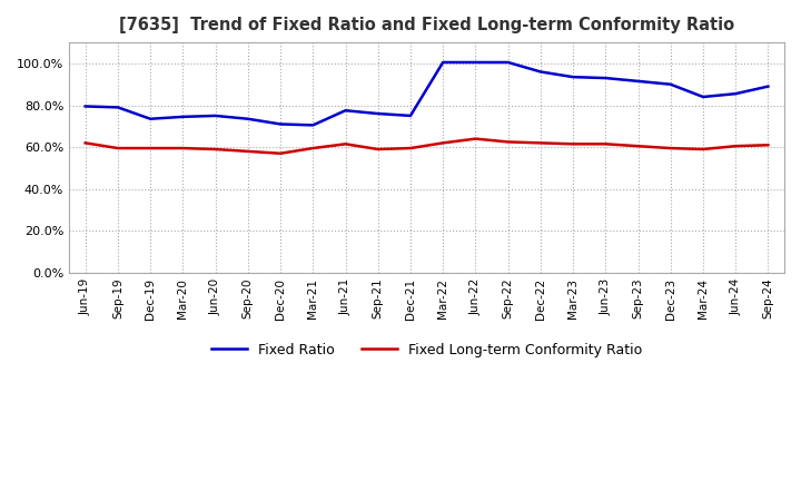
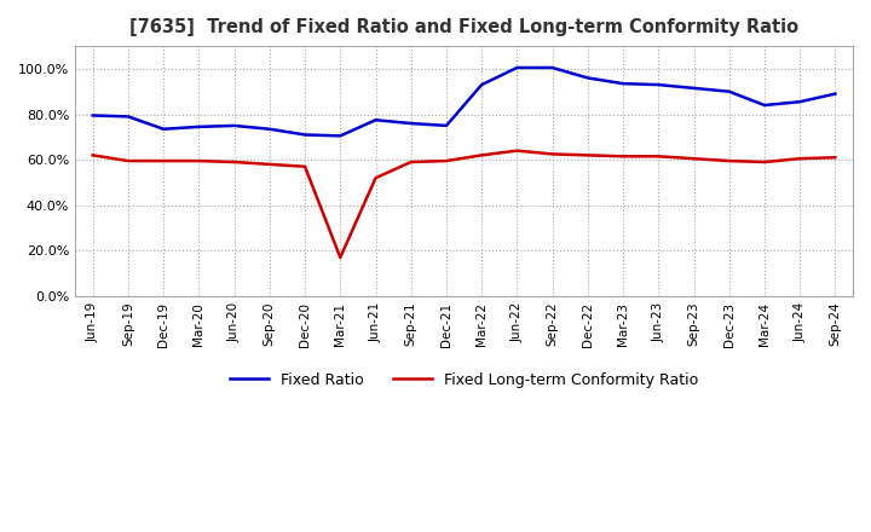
Fixed Long-term Conformity Ratio/Mar-21: 60% -> 17%
Fixed Long-term Conformity Ratio/Jun-21: 62% -> 52%
Fixed Ratio/Mar-22: 100% -> 93%
